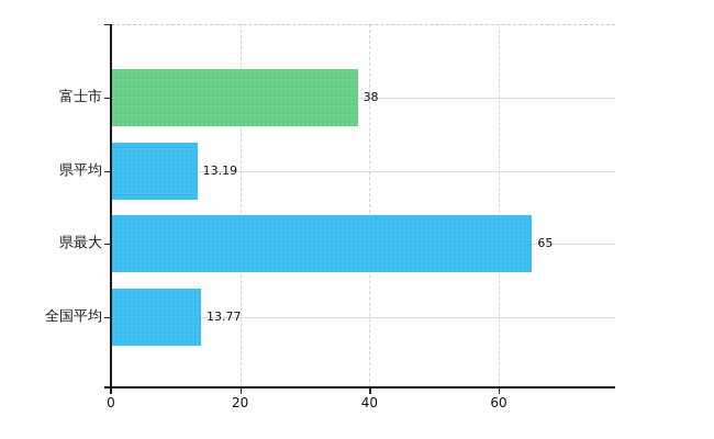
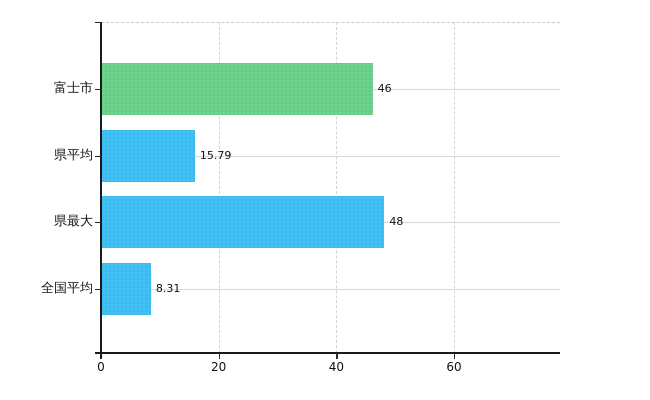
富士市: 38 -> 46
県平均: 13.19 -> 15.79
県最大: 65 -> 48
全国平均: 13.77 -> 8.31
